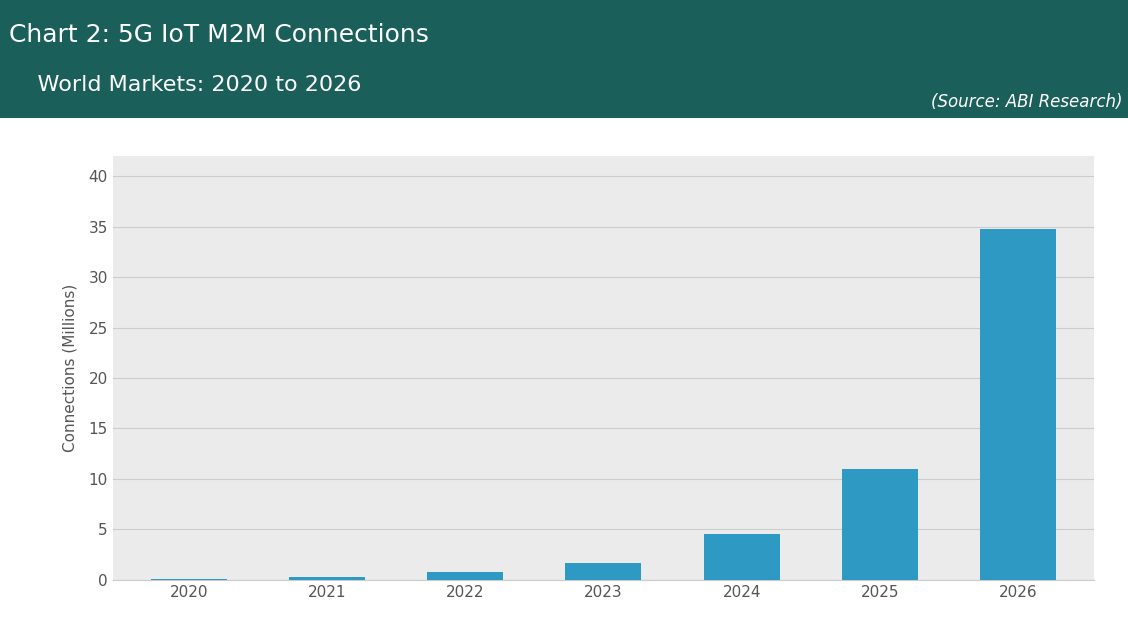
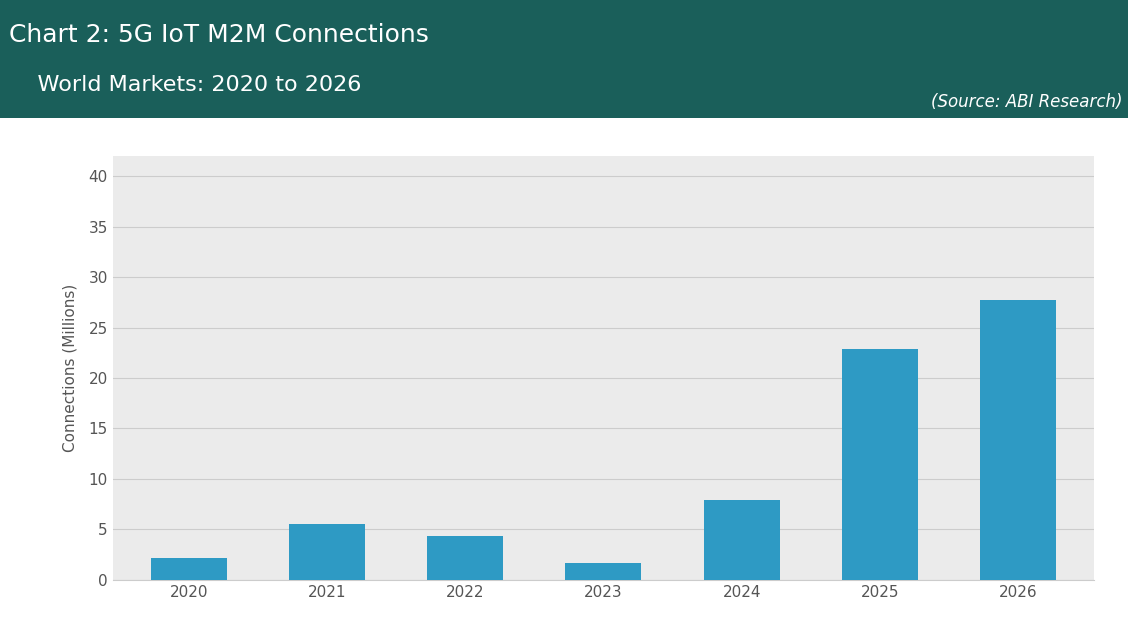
2020: 0.1 -> 2.1
2021: 0.2 -> 5.5
2022: 0.7 -> 4.3
2024: 4.5 -> 7.9
2025: 11.0 -> 22.9
2026: 34.8 -> 27.7
